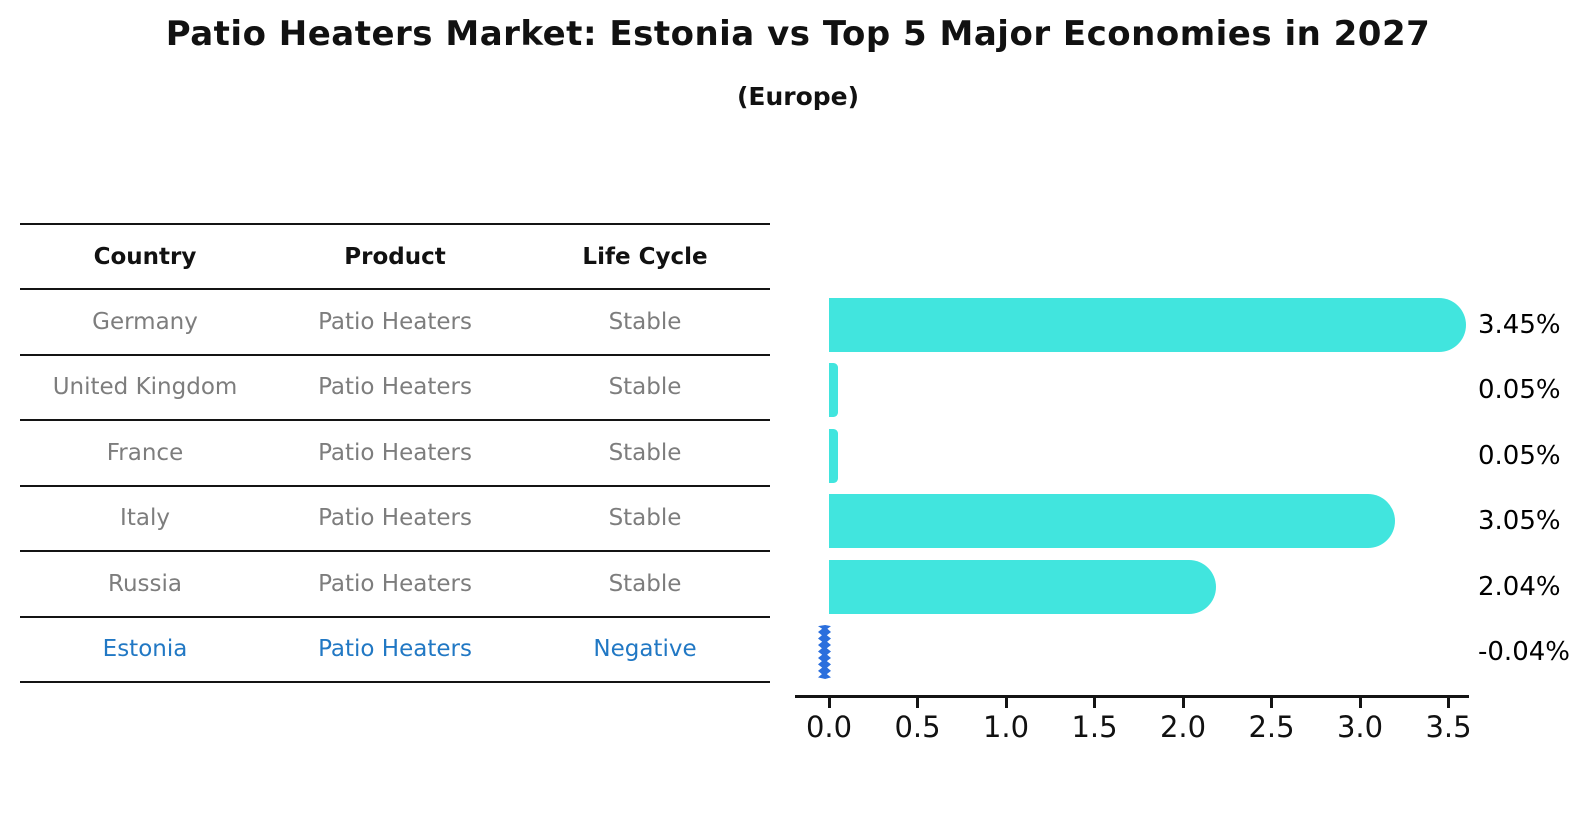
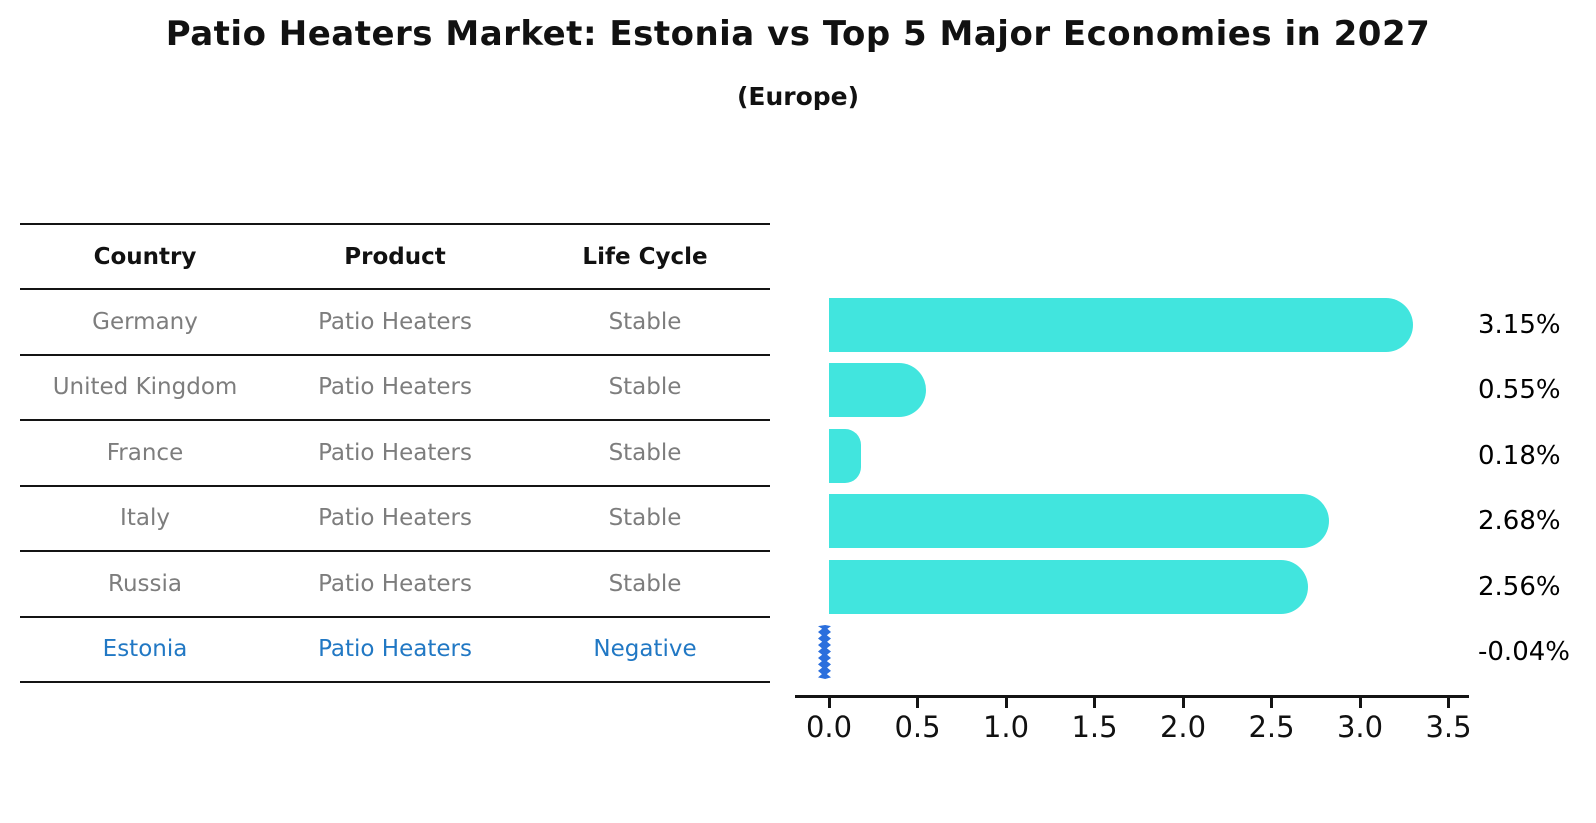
Germany: 3.45% -> 3.15%
United Kingdom: 0.05% -> 0.55%
France: 0.05% -> 0.18%
Italy: 3.05% -> 2.68%
Russia: 2.04% -> 2.56%
